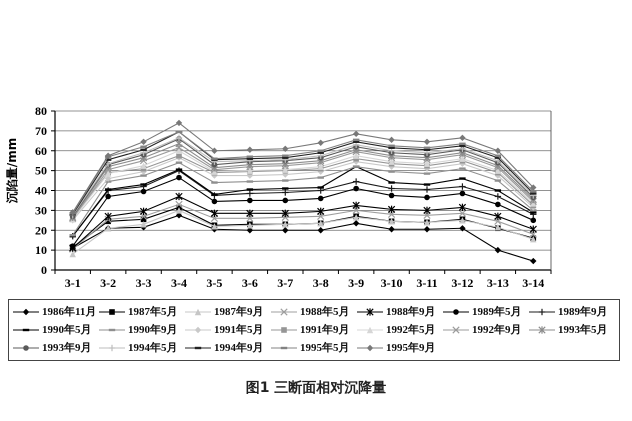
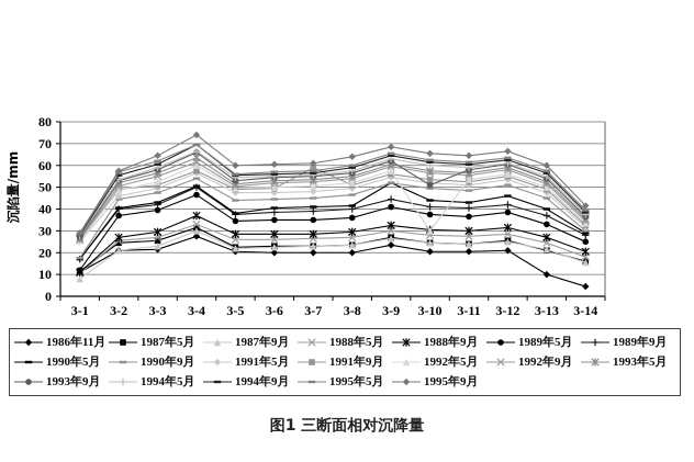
1991年9月/3-7: 50 -> 59
1992年5月/3-10: 54 -> 30
1993年9月/3-10: 59 -> 51
